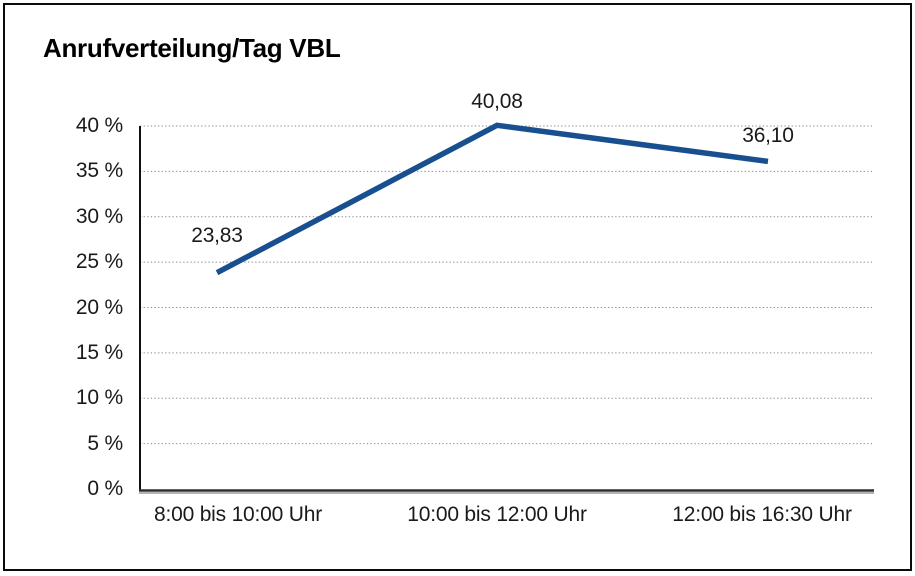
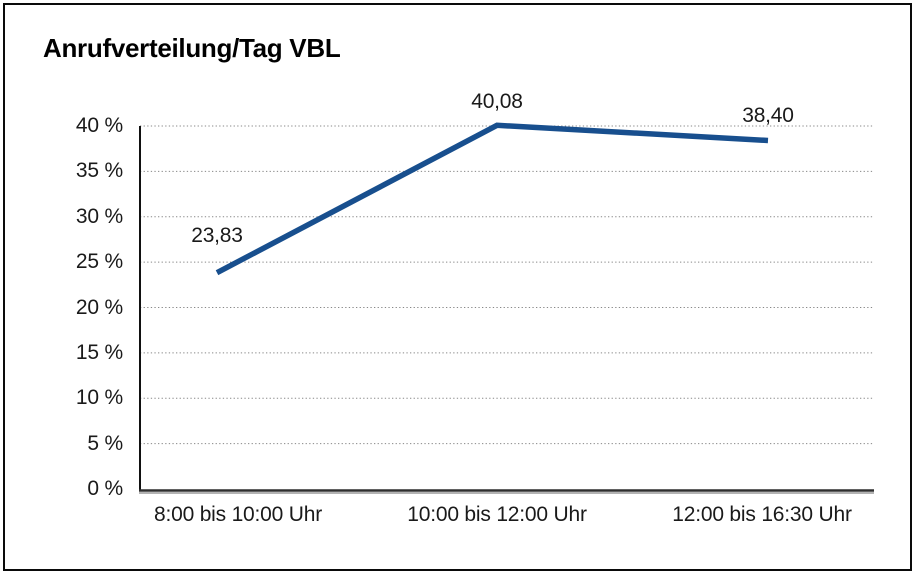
12:00 bis 16:30 Uhr: 36,10 -> 38,40
